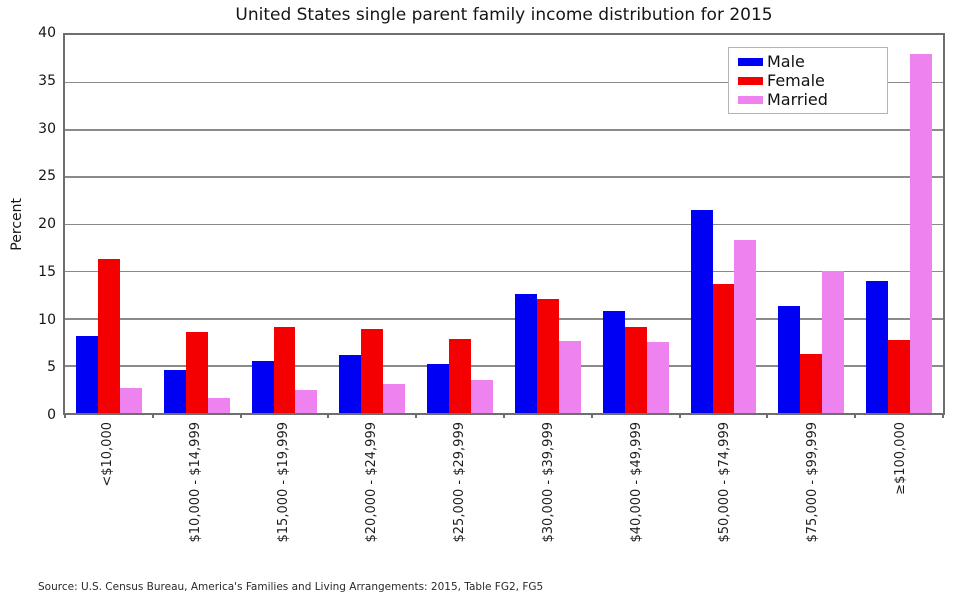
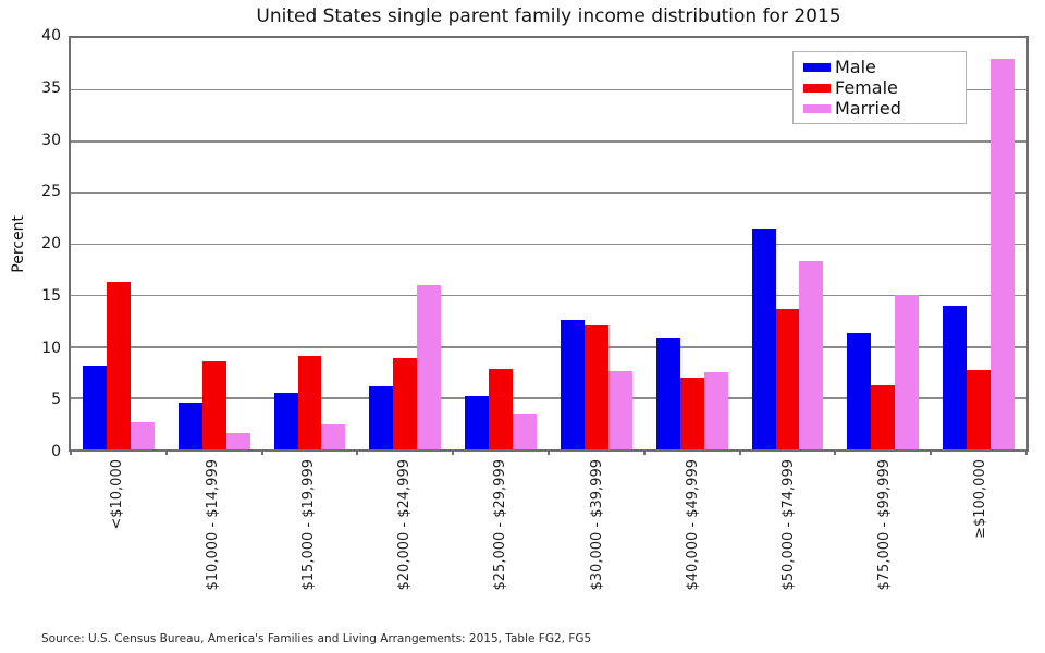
Married/$20,000 - $24,999: 3 -> 16
Female/$40,000 - $49,999: 9 -> 7
